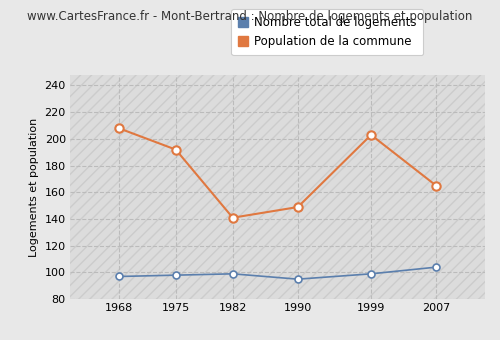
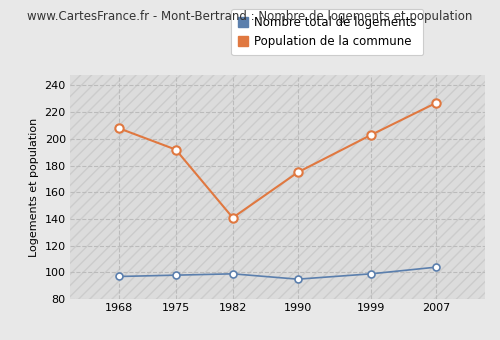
Population de la commune/1990: 149 -> 175
Population de la commune/2007: 165 -> 227
